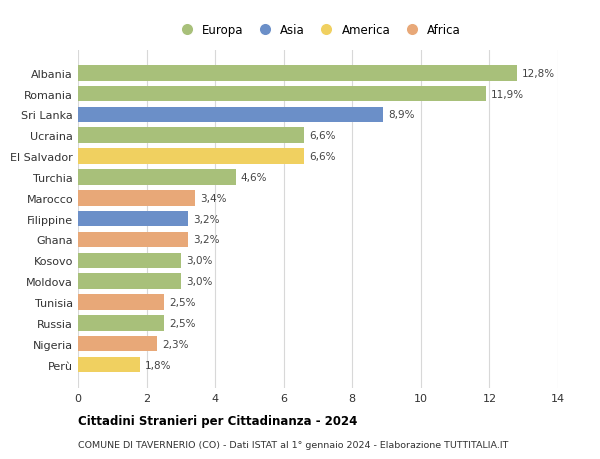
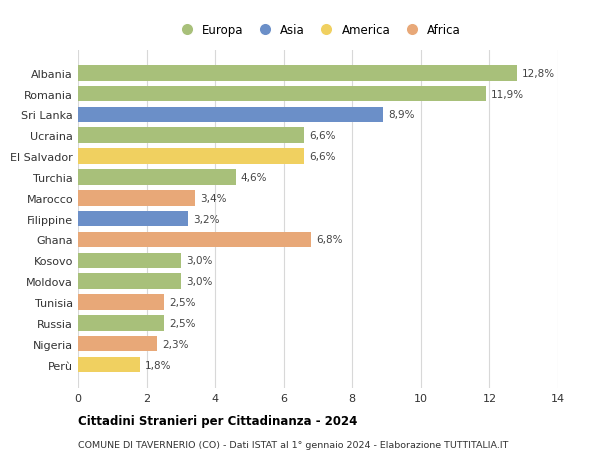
Ghana: 3,2% -> 6,8%
